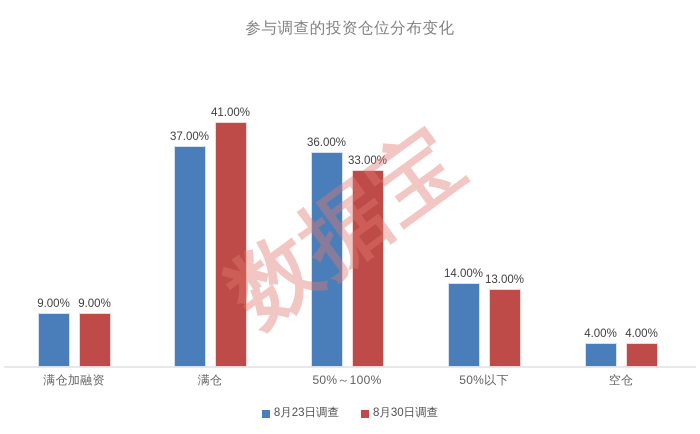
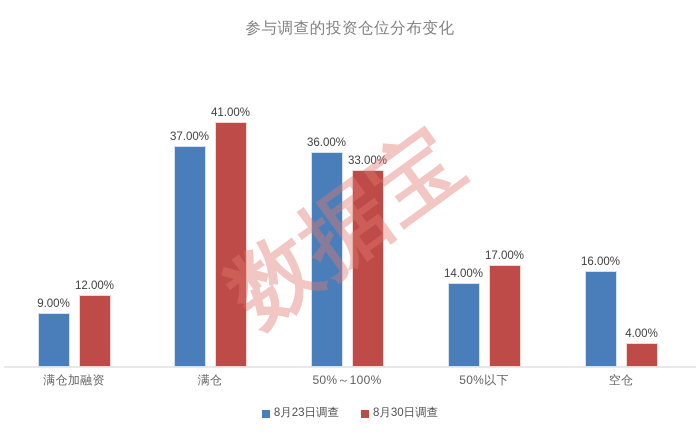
8月30日调查/满仓加融资: 9.00% -> 12.00%
8月30日调查/50%以下: 13.00% -> 17.00%
8月23日调查/空仓: 4.00% -> 16.00%
